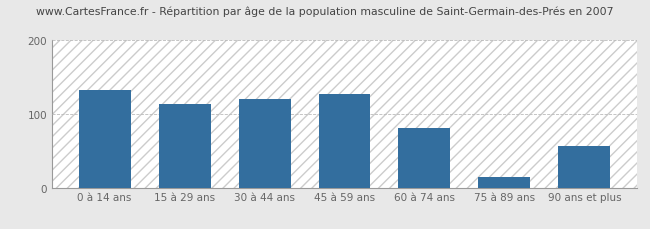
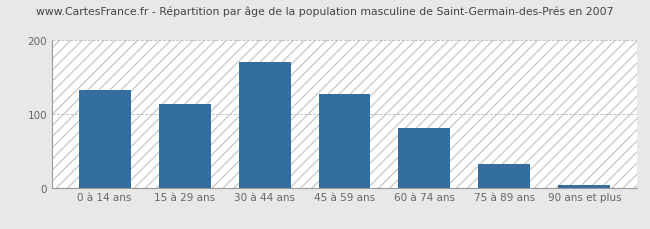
30 à 44 ans: 120 -> 170
75 à 89 ans: 14 -> 32
90 ans et plus: 56 -> 4
